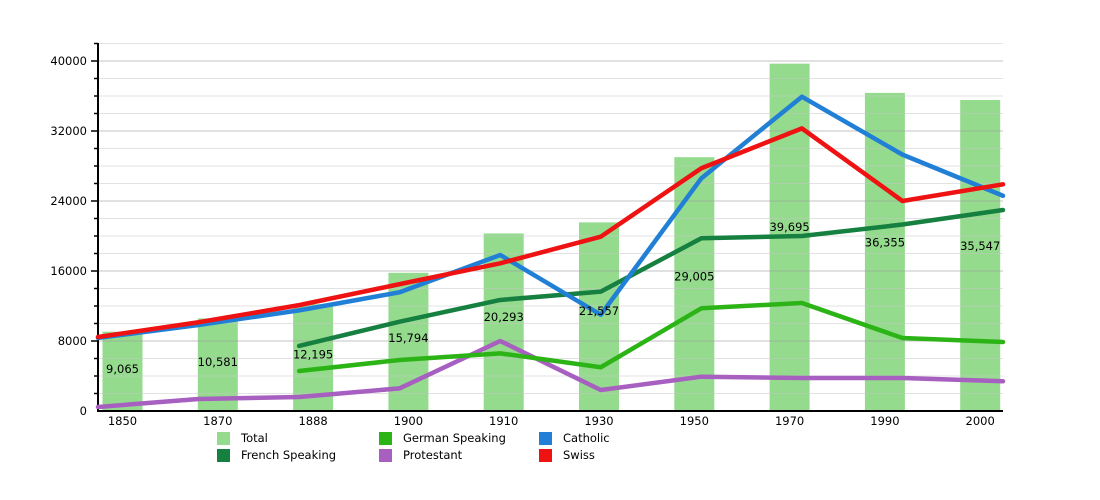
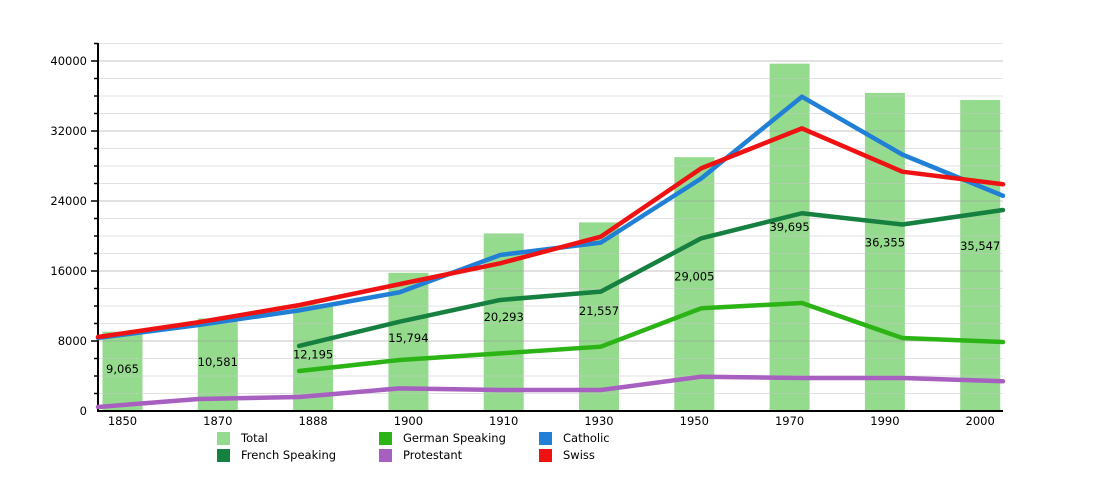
Protestant/1910: 8000 -> 2000
German Speaking/1930: 5000 -> 7000
Catholic/1930: 11000 -> 19000
French Speaking/1970: 20000 -> 23000
Swiss/1990: 24000 -> 27000
